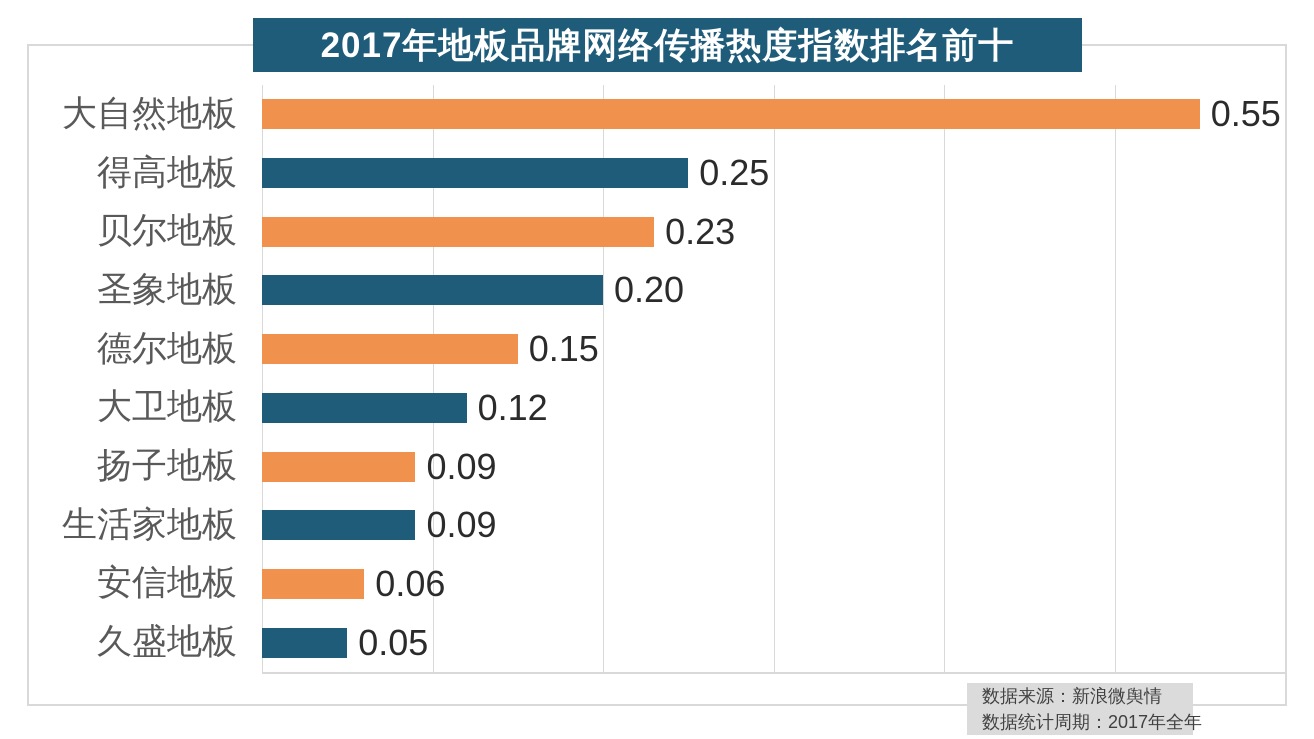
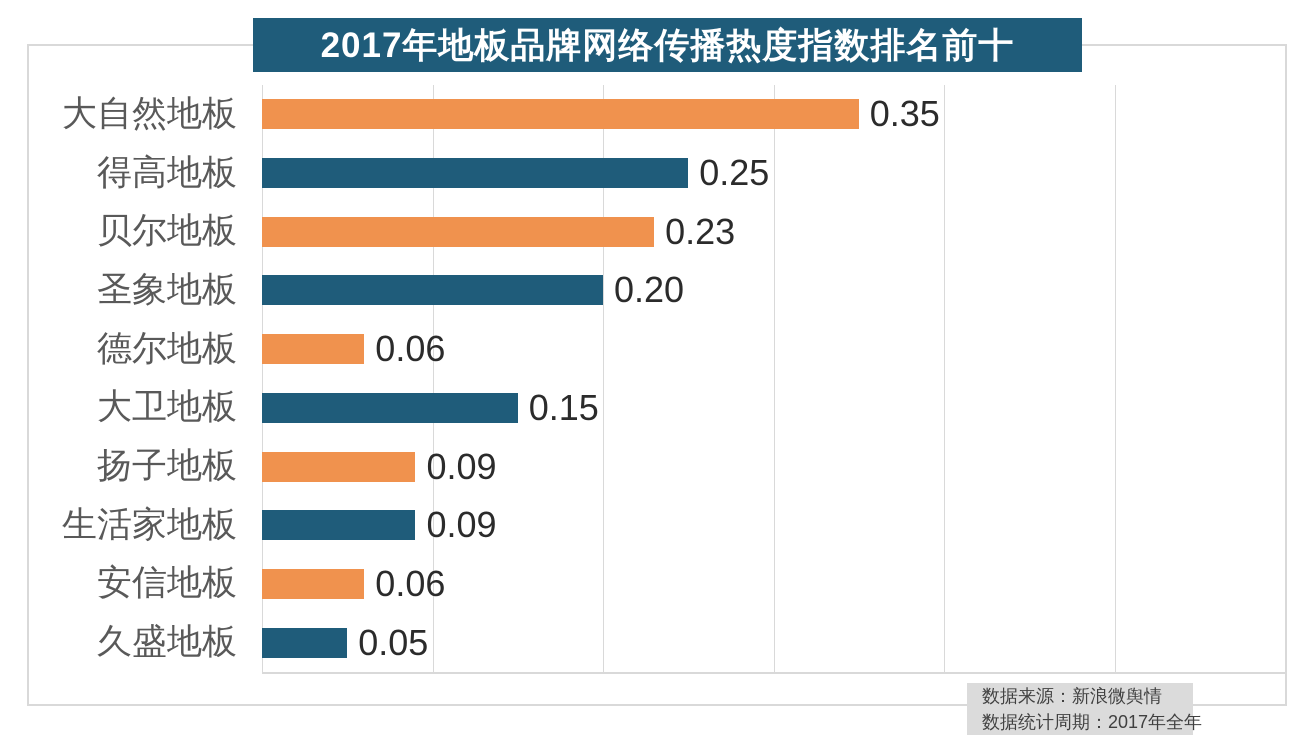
大自然地板: 0.55 -> 0.35
德尔地板: 0.15 -> 0.06
大卫地板: 0.12 -> 0.15
